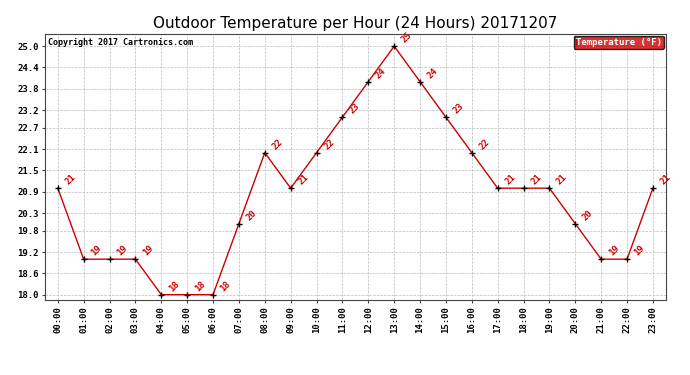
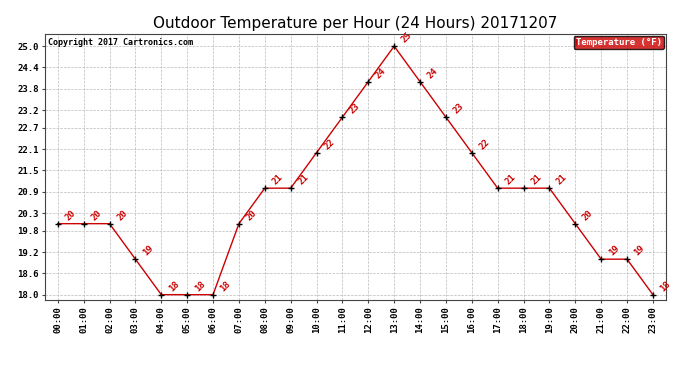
00:00: 21 -> 20
01:00: 19 -> 20
02:00: 19 -> 20
08:00: 22 -> 21
23:00: 21 -> 18
